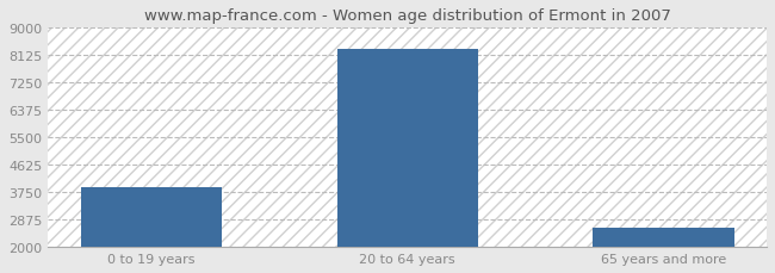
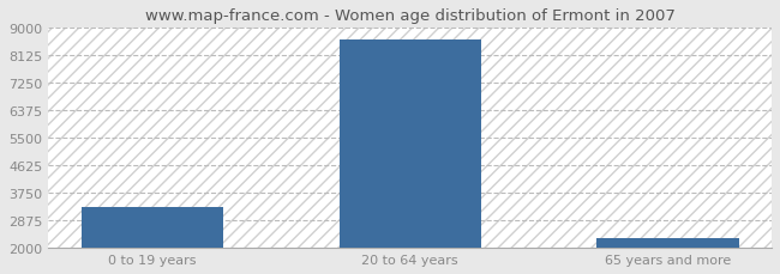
0 to 19 years: 3900 -> 3300
20 to 64 years: 8300 -> 8600
65 years and more: 2600 -> 2300
